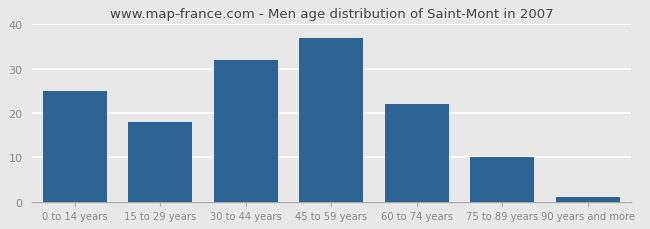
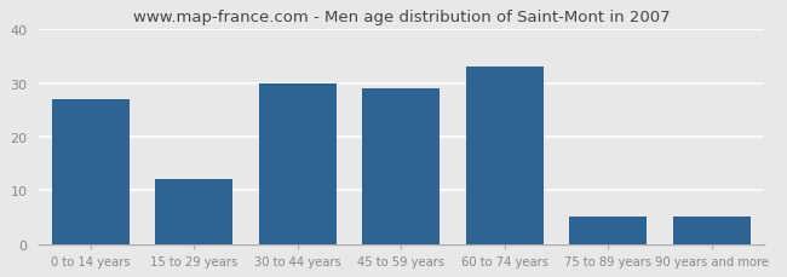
0 to 14 years: 25 -> 27
15 to 29 years: 18 -> 12
30 to 44 years: 32 -> 30
45 to 59 years: 37 -> 29
60 to 74 years: 22 -> 33
75 to 89 years: 10 -> 5
90 years and more: 1 -> 5
